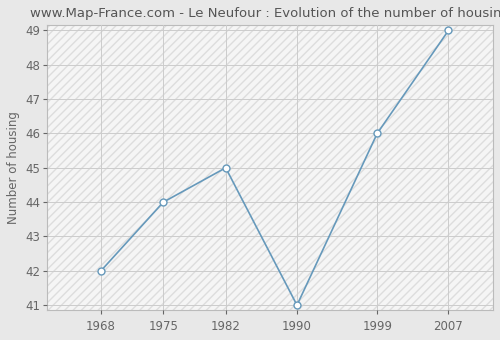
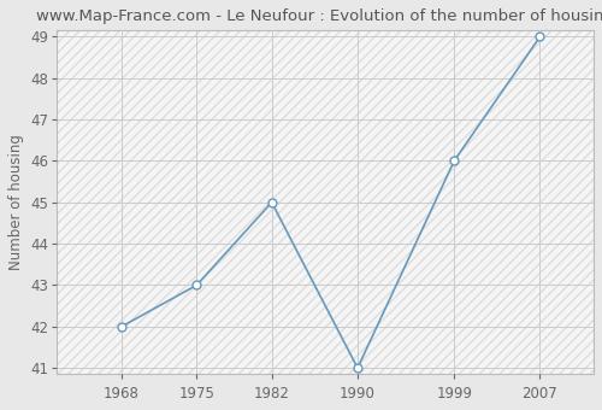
1975: 44 -> 43
